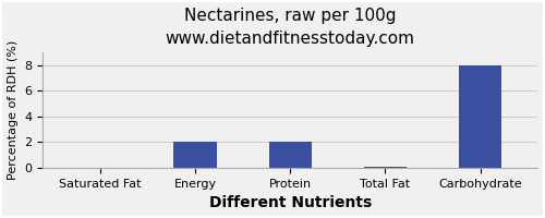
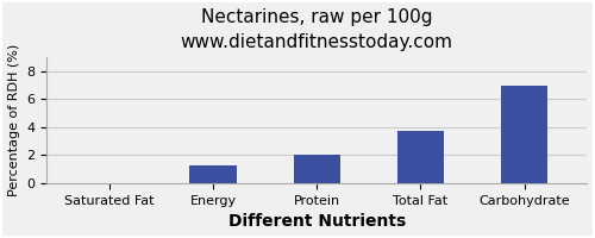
Energy: 2.0 -> 1.3
Total Fat: 0.1 -> 3.7
Carbohydrate: 8.0 -> 7.0
